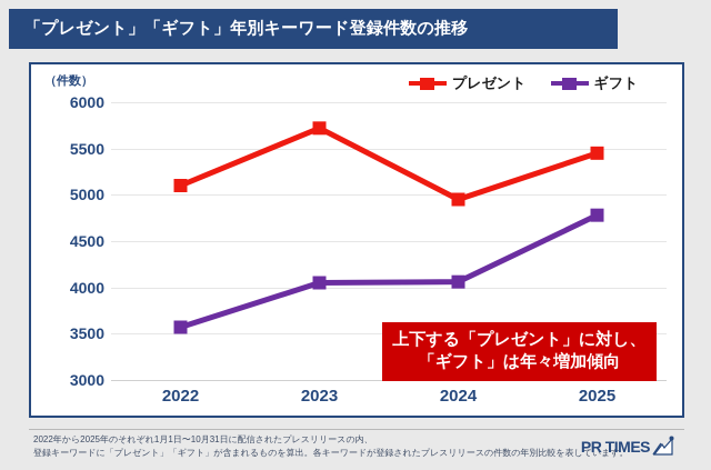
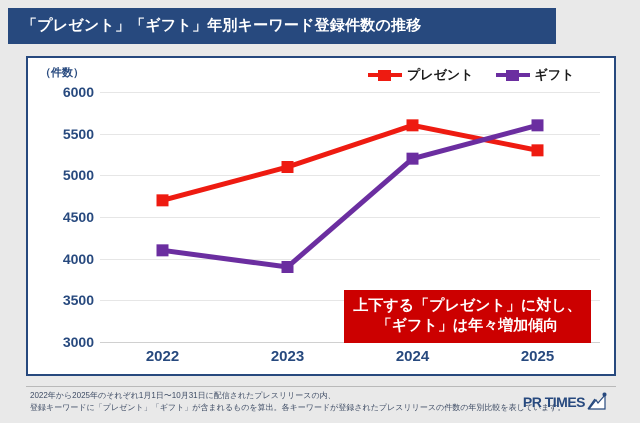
プレゼント/2022: 5100 -> 4700
ギフト/2022: 3600 -> 4100
プレゼント/2023: 5700 -> 5100
ギフト/2023: 4000 -> 3900
プレゼント/2024: 5000 -> 5600
ギフト/2024: 4100 -> 5200
プレゼント/2025: 5400 -> 5300
ギフト/2025: 4800 -> 5600
